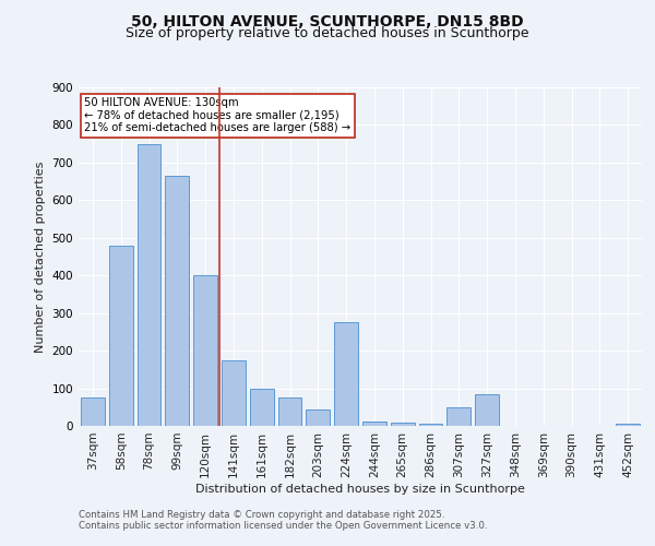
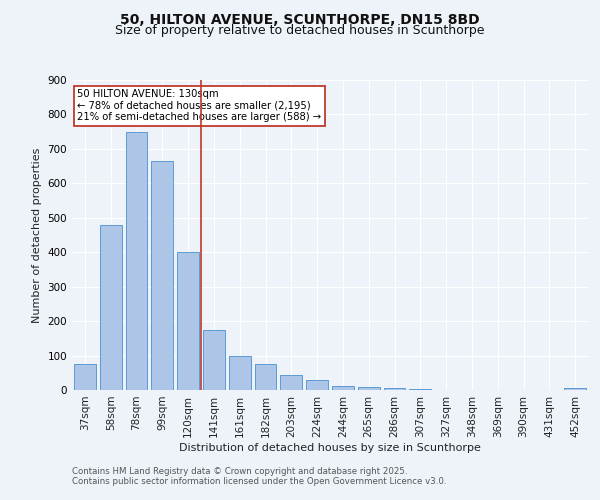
224sqm: 275 -> 28
307sqm: 50 -> 3
327sqm: 85 -> 1
